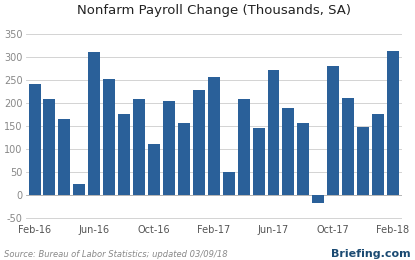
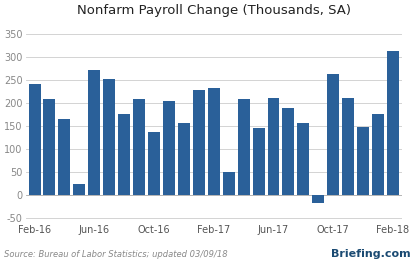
Jun-16: 310 -> 271
Oct-16: 110 -> 135
Feb-17: 255 -> 232
Jun-17: 270 -> 210
Oct-17: 280 -> 261
